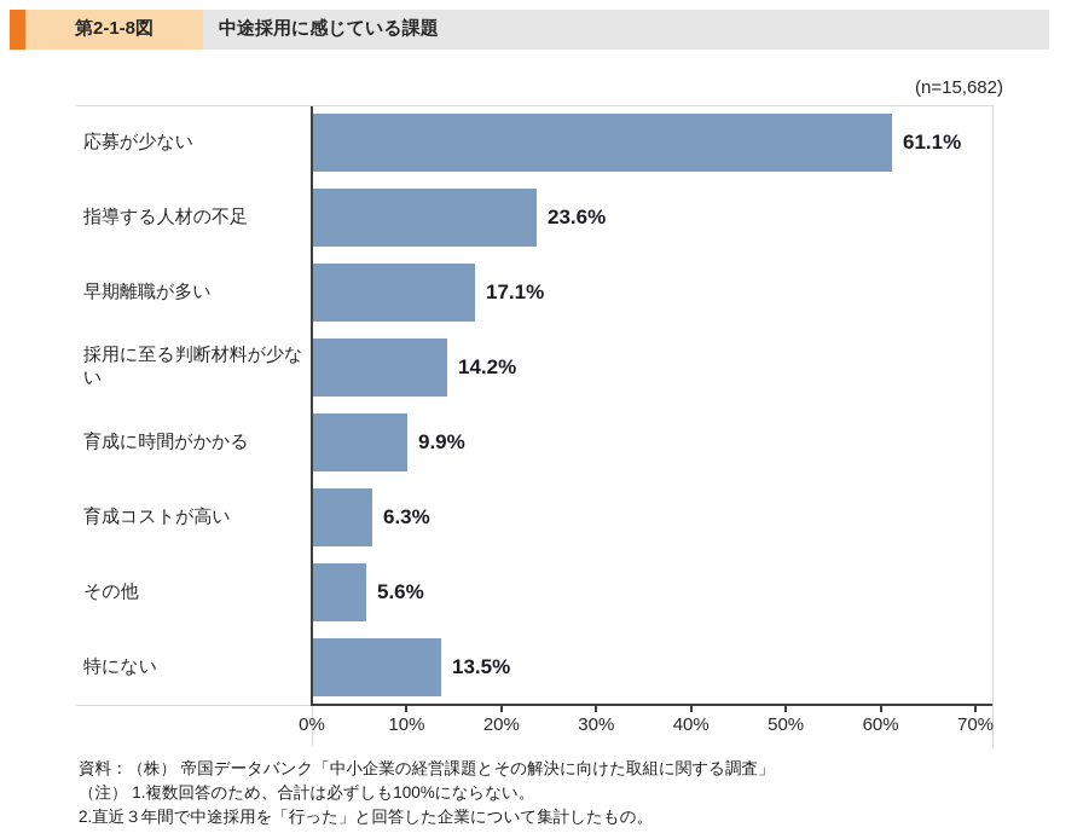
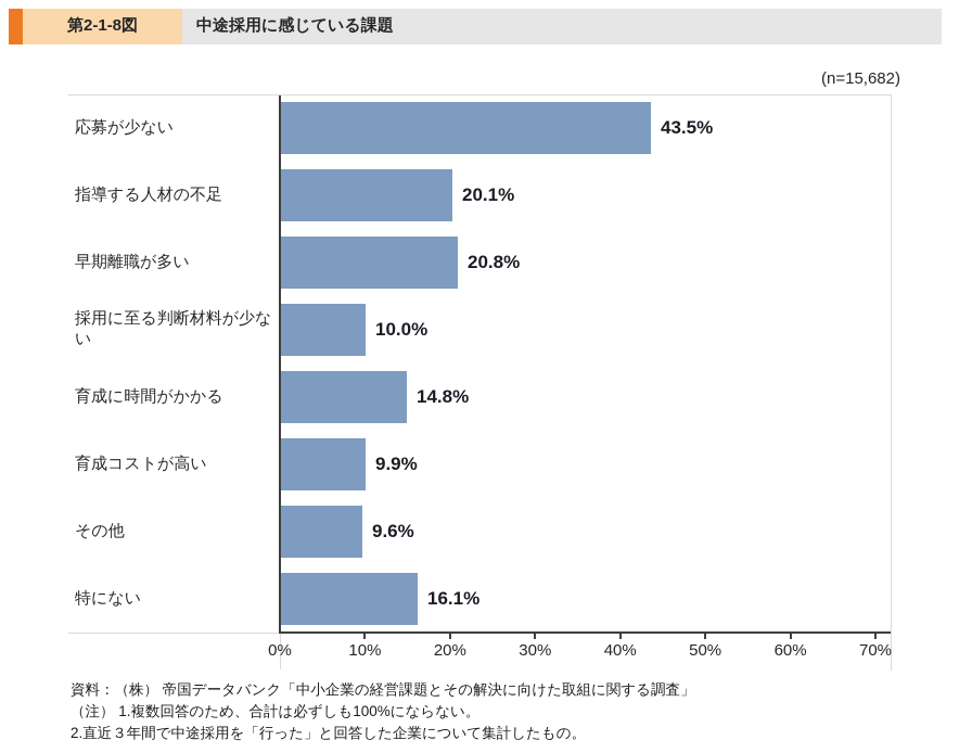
応募が少ない: 61.1% -> 43.5%
指導する人材の不足: 23.6% -> 20.1%
早期離職が多い: 17.1% -> 20.8%
採用に至る判断材料が少ない: 14.2% -> 10.0%
育成に時間がかかる: 9.9% -> 14.8%
育成コストが高い: 6.3% -> 9.9%
その他: 5.6% -> 9.6%
特にない: 13.5% -> 16.1%
